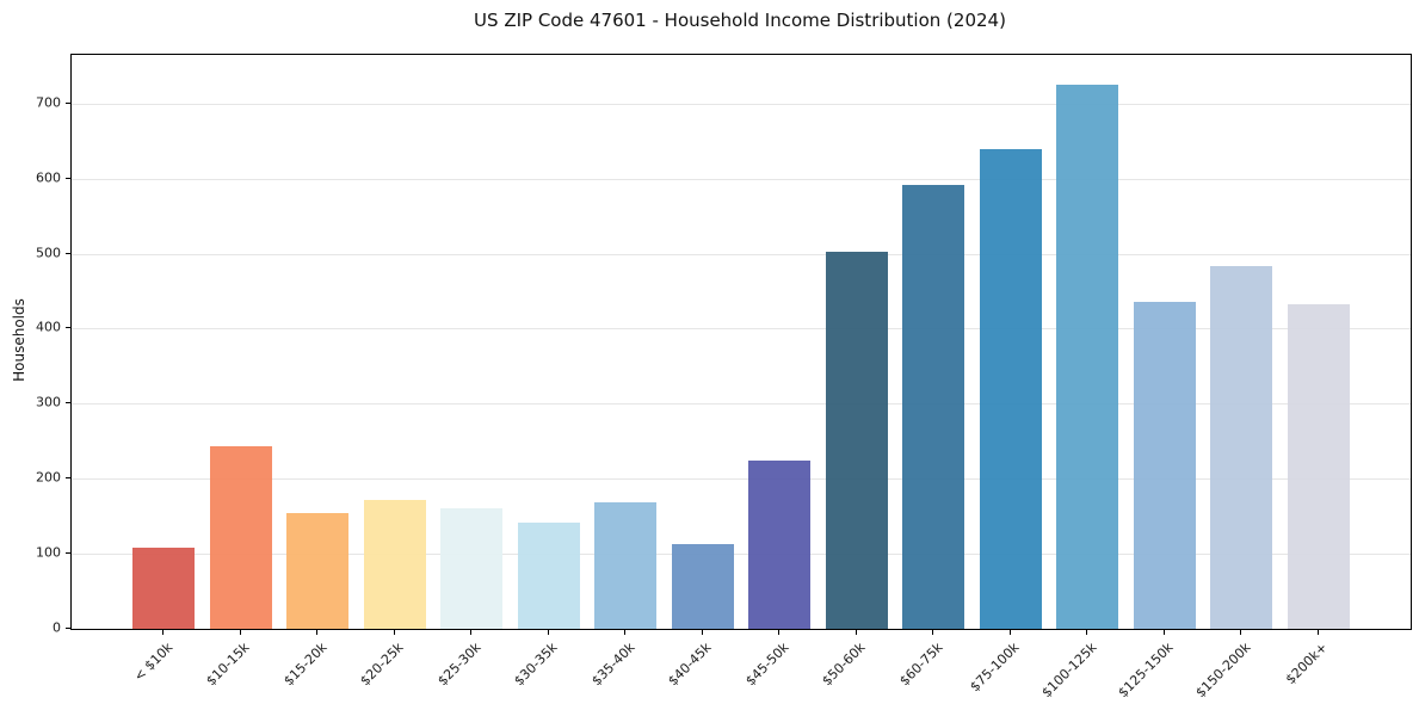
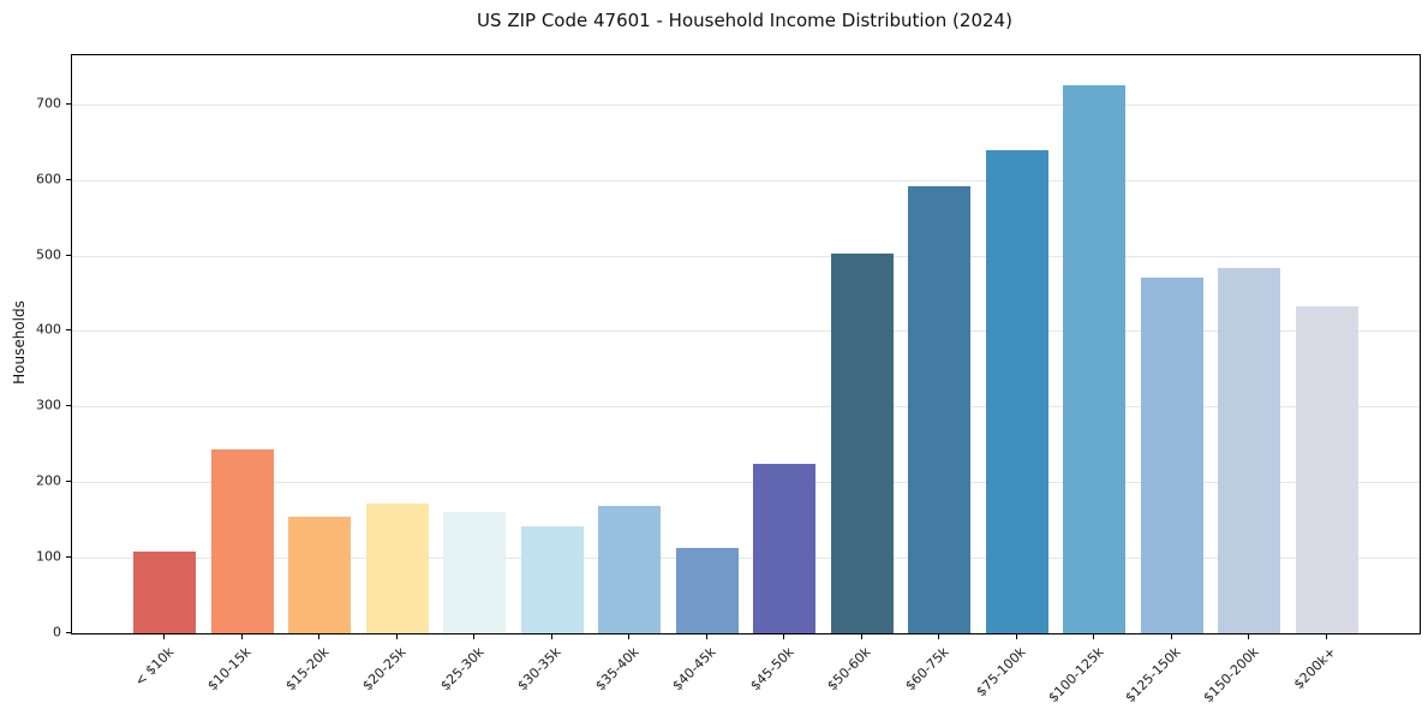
$125-150k: 440 -> 470
